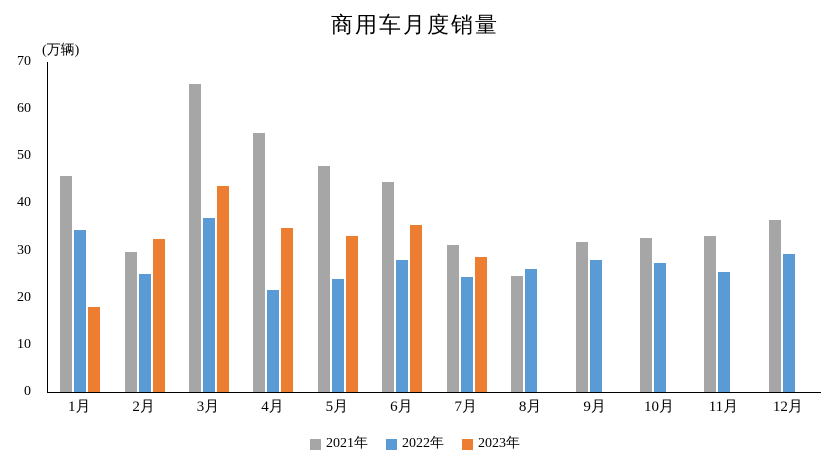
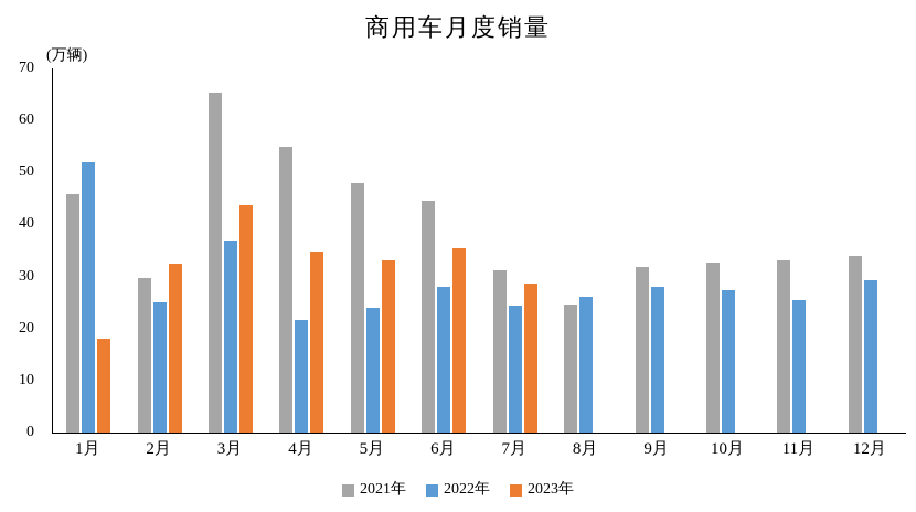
2022年/1月: 34 -> 52
2021年/12月: 36 -> 34
